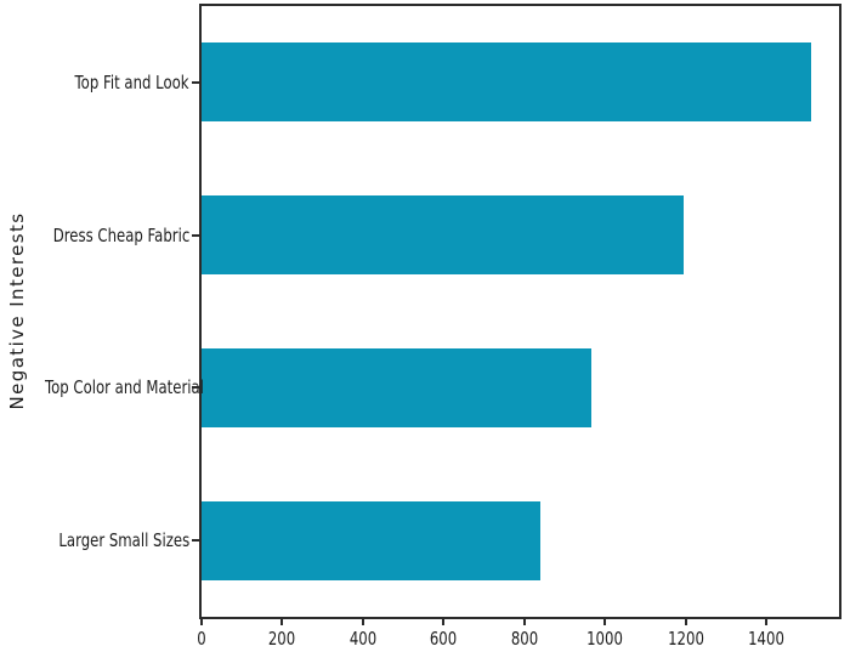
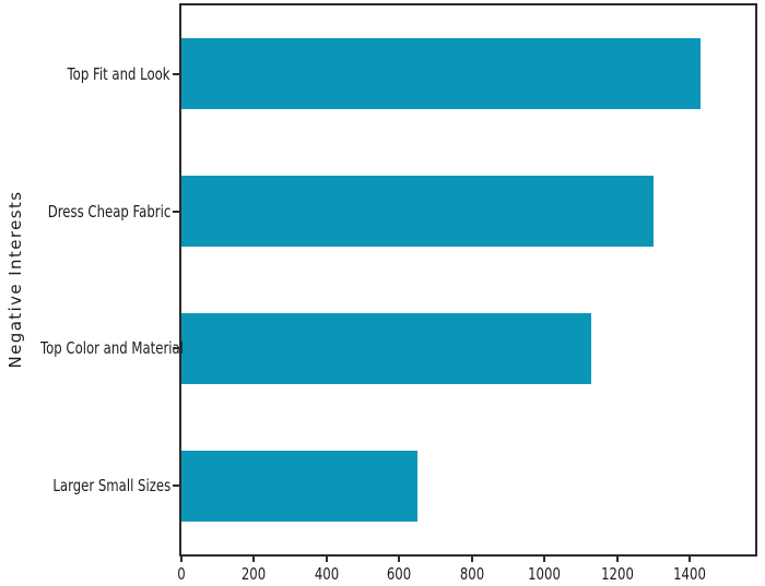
Top Fit and Look: 1510 -> 1430
Dress Cheap Fabric: 1200 -> 1300
Top Color and Material: 960 -> 1130
Larger Small Sizes: 840 -> 650
